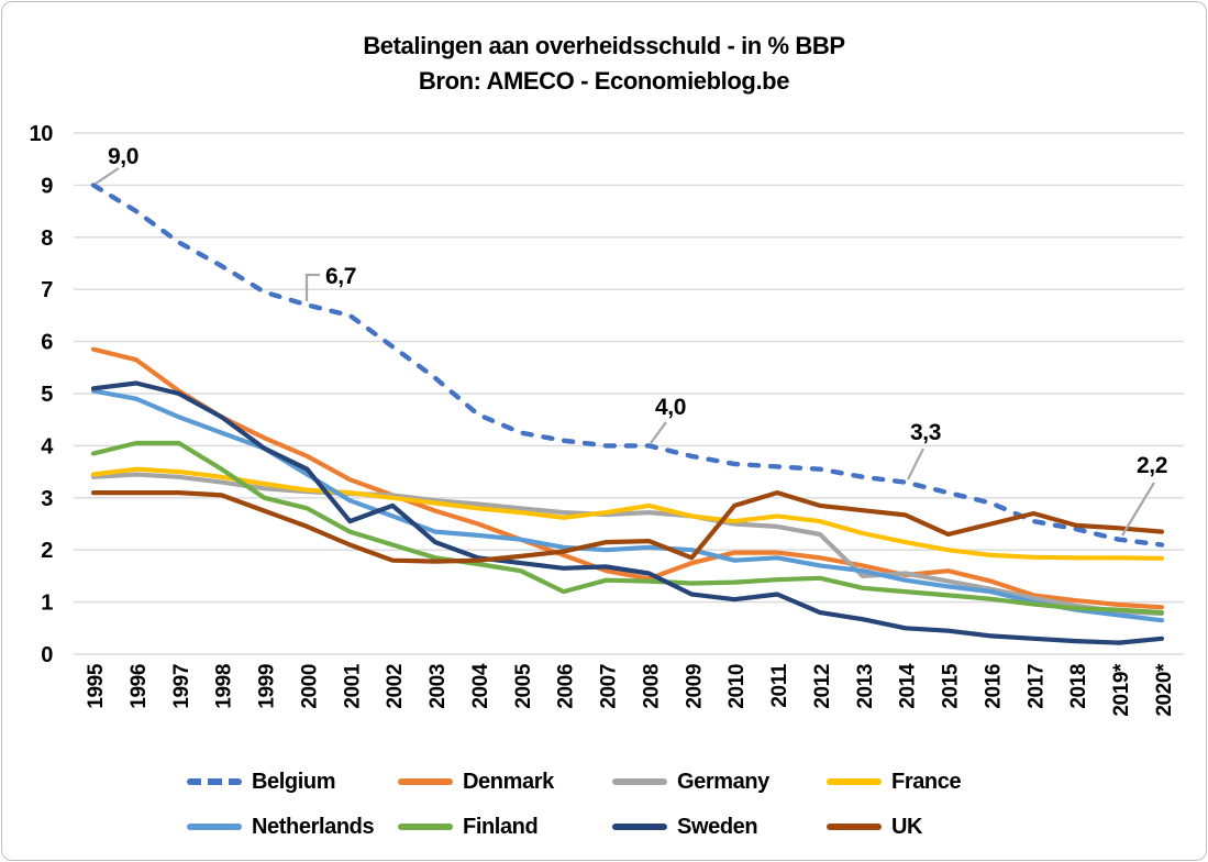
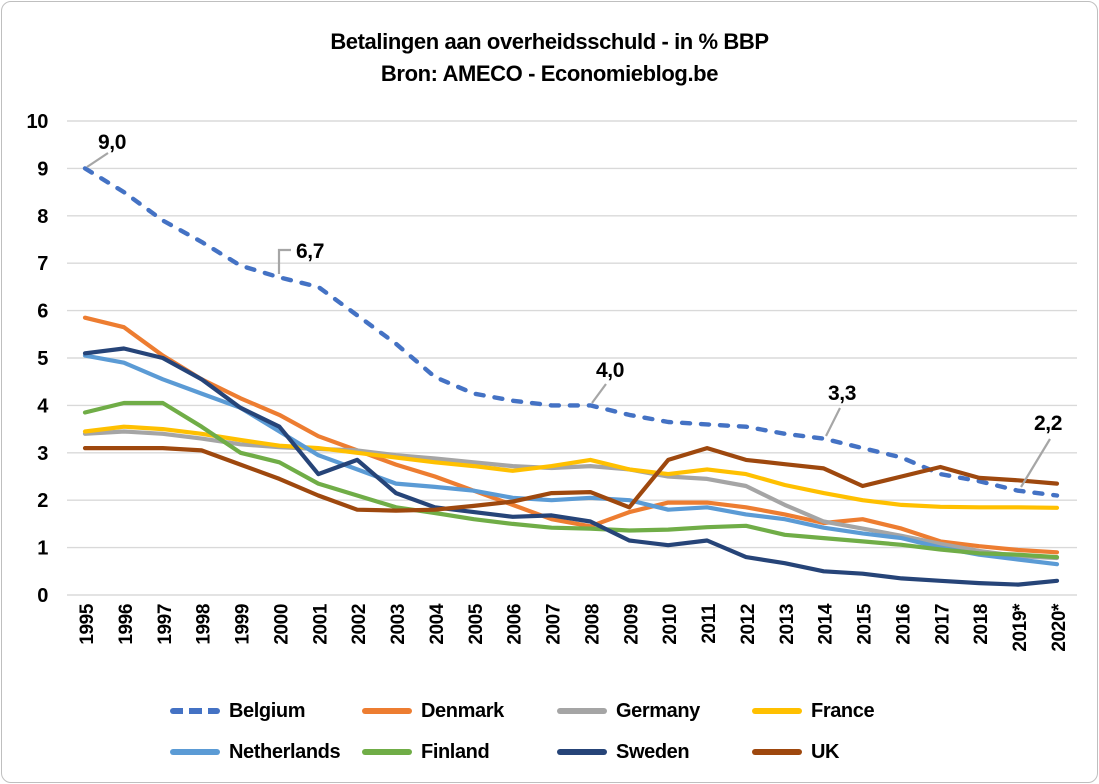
Finland/2006: 1.2 -> 1.5
Germany/2013: 1.5 -> 1.9
